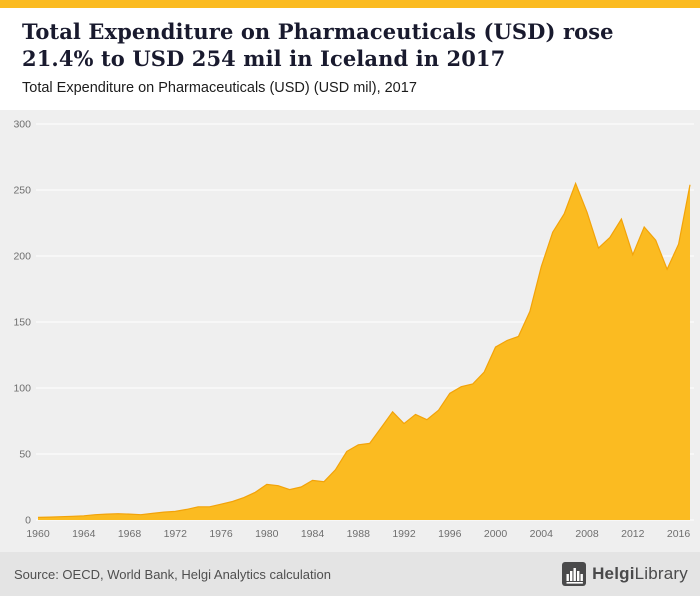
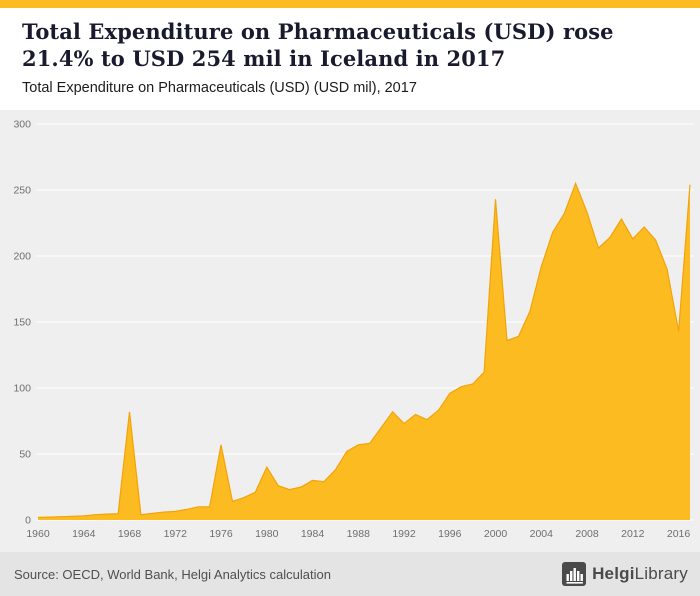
1968: 4 -> 82
1976: 12 -> 57
1980: 27 -> 40
2000: 131 -> 243
2012: 201 -> 213
2016: 209 -> 143
